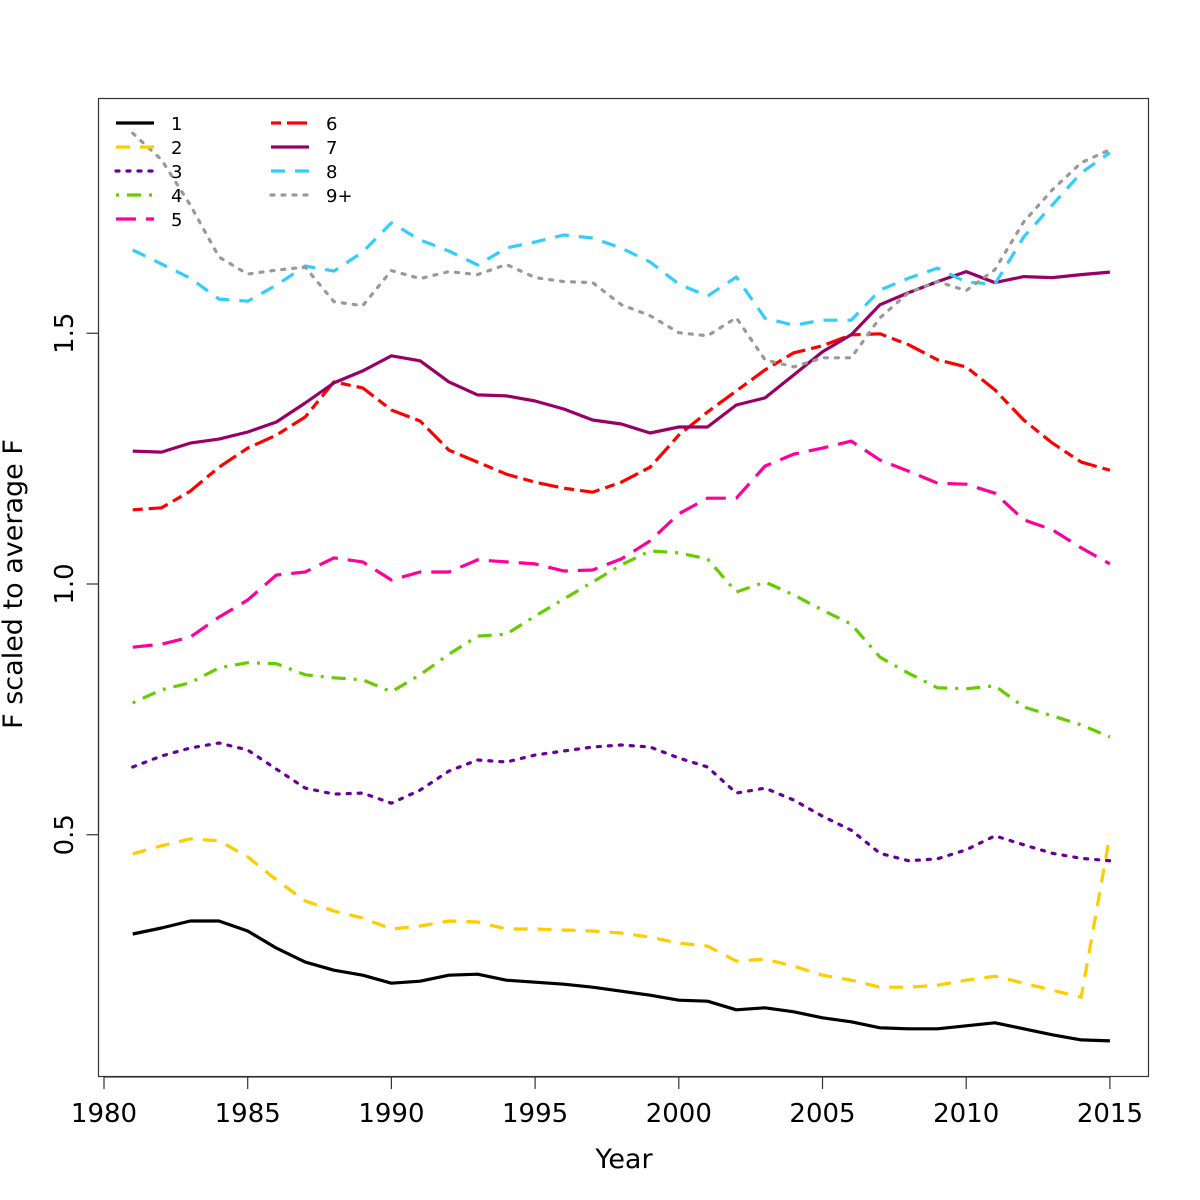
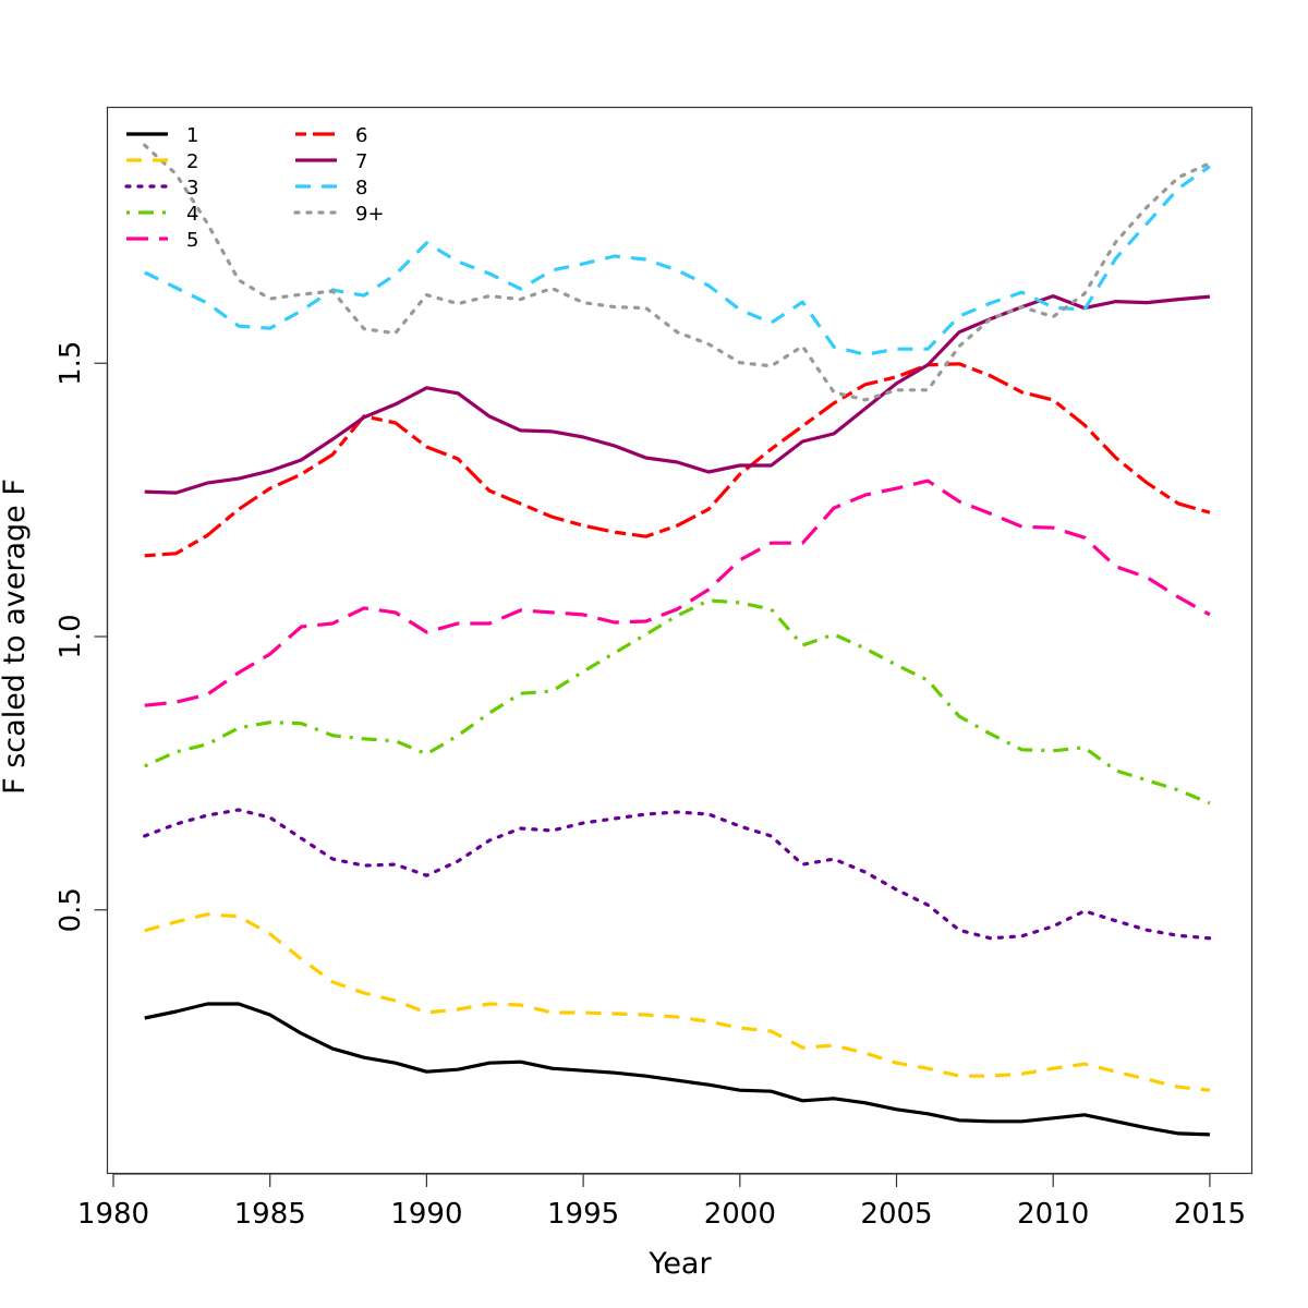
2/2015: 0.5 -> 0.2
